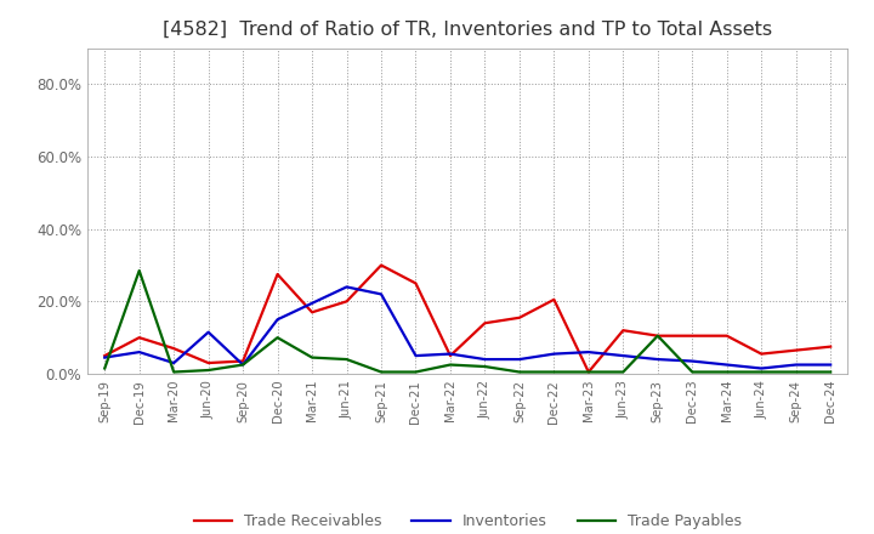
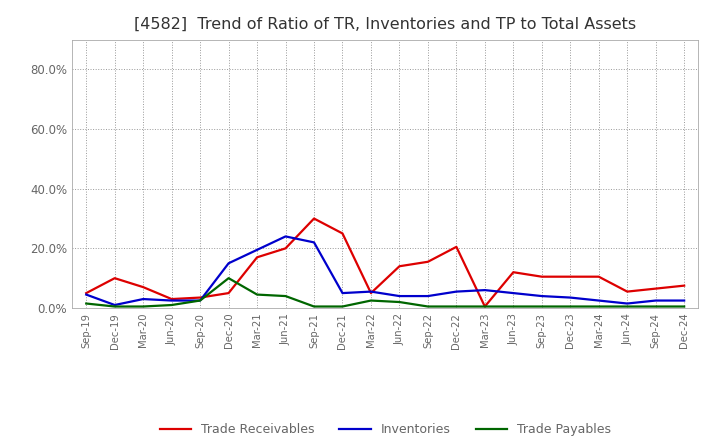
Inventories/Dec-19: 6.0% -> 1.0%
Trade Payables/Dec-19: 28.5% -> 0.5%
Inventories/Jun-20: 11.5% -> 2.5%
Trade Receivables/Dec-20: 27.5% -> 5.0%
Trade Payables/Sep-23: 10.5% -> 0.5%
